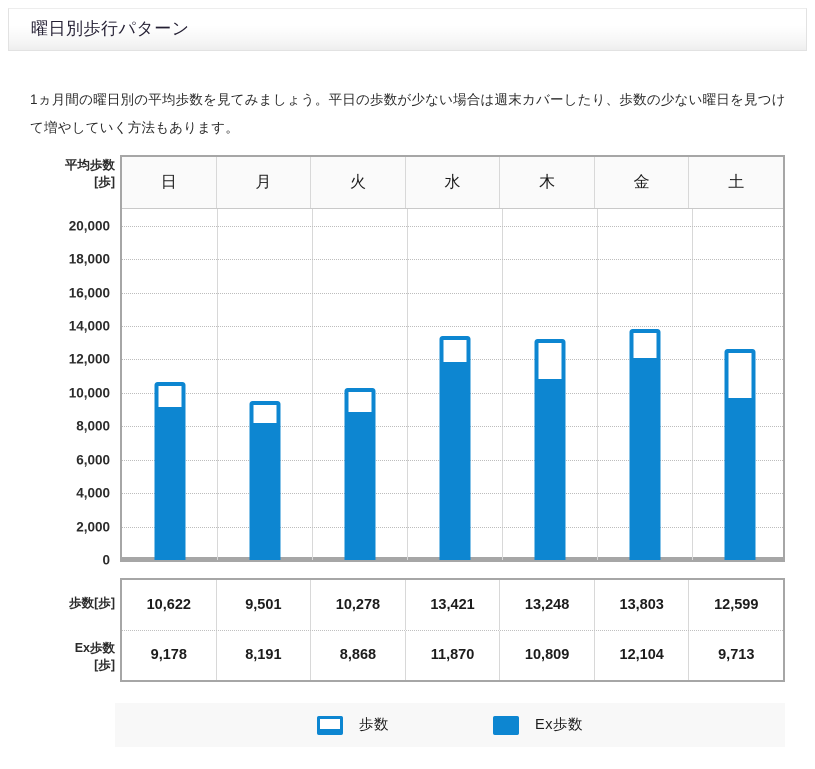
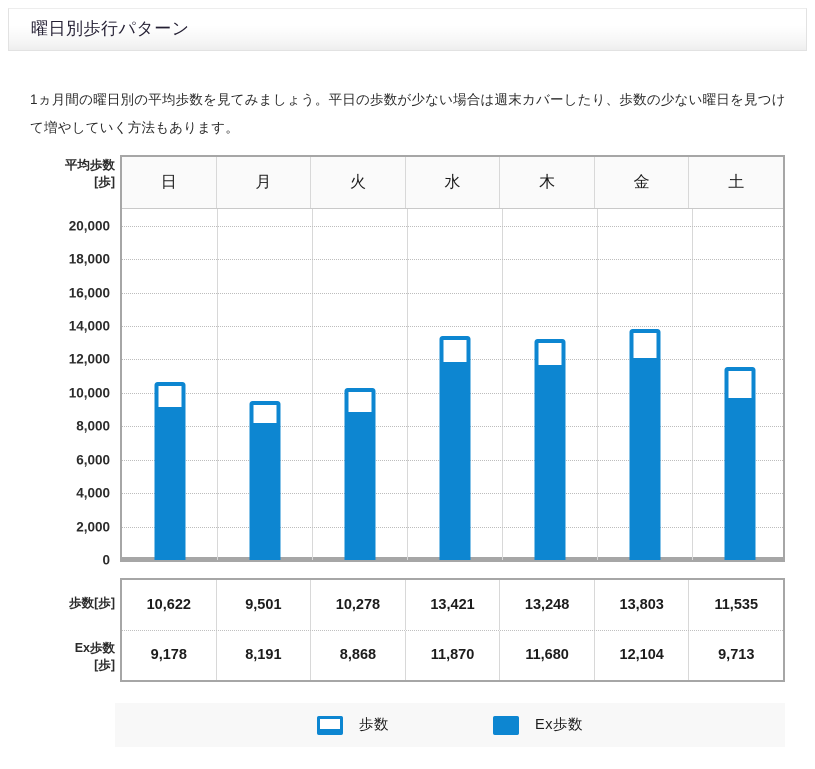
Ex歩数/木: 10,809 -> 11,680
歩数/土: 12,599 -> 11,535
